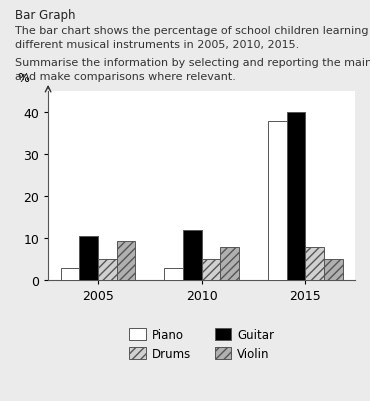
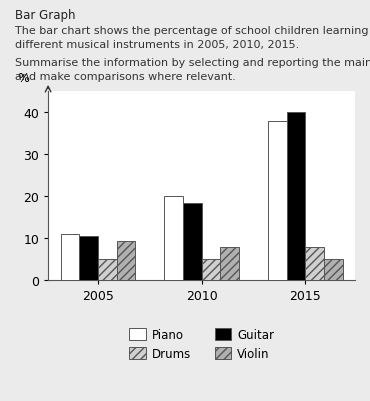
Piano/2005: 3 -> 11
Piano/2010: 3 -> 20
Guitar/2010: 12.0 -> 18.5
